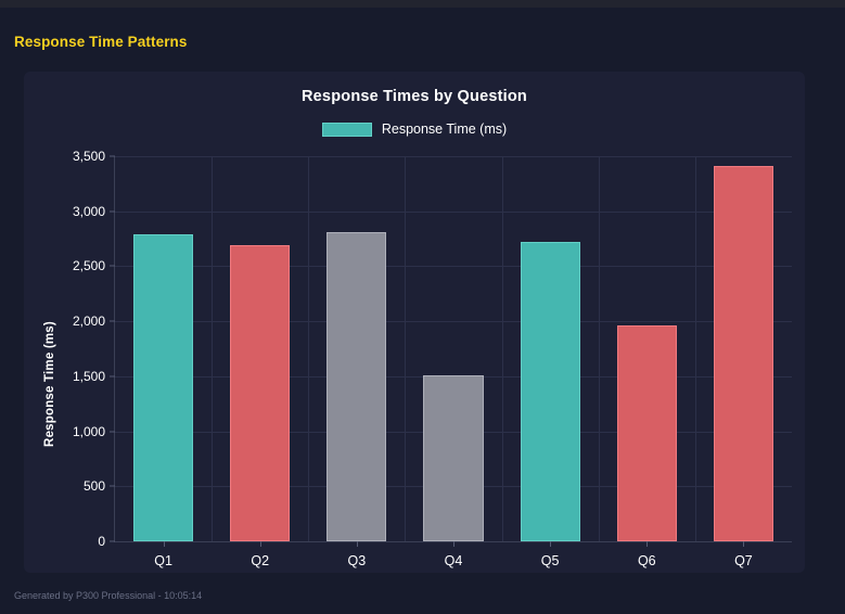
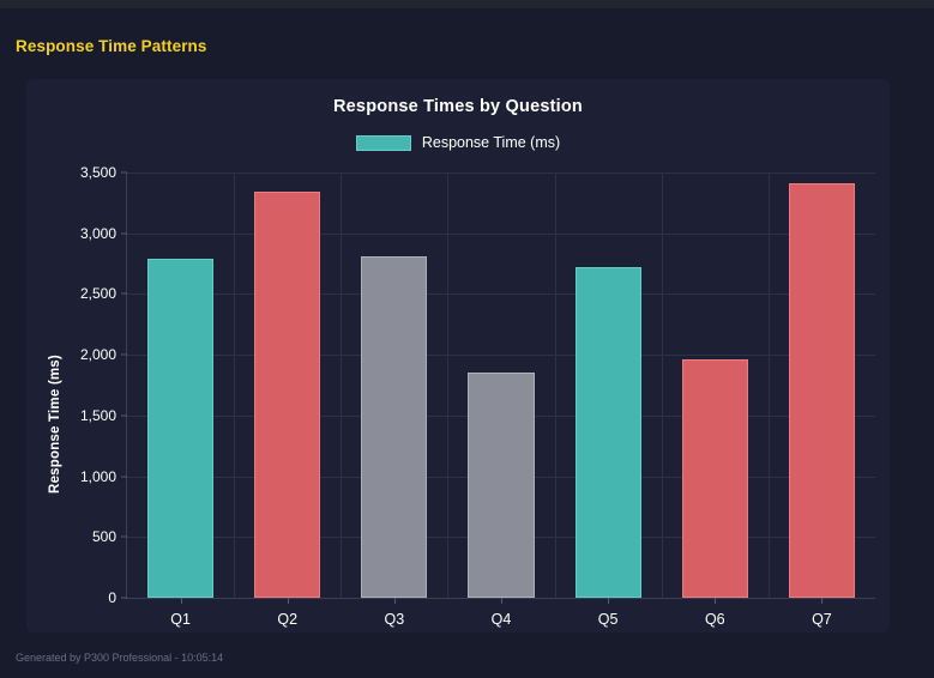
Q2: 2690 -> 3340
Q4: 1510 -> 1860
